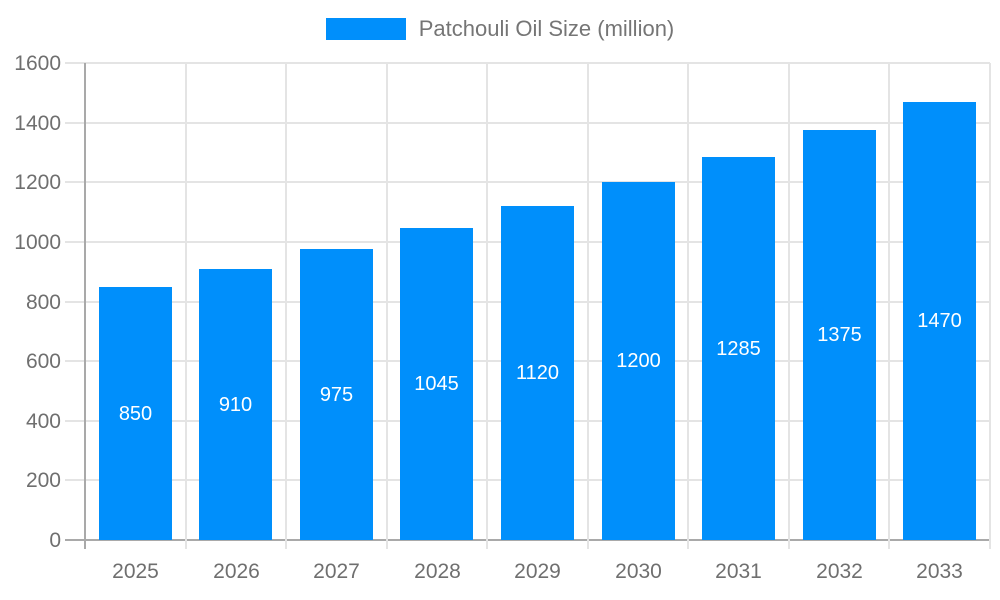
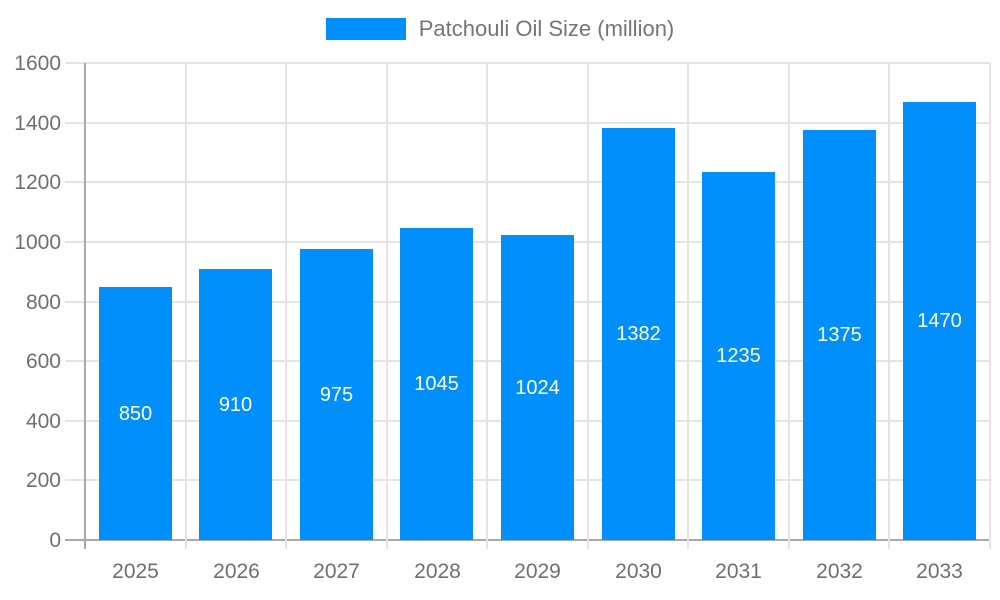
2029: 1120 -> 1024
2030: 1200 -> 1382
2031: 1285 -> 1235
